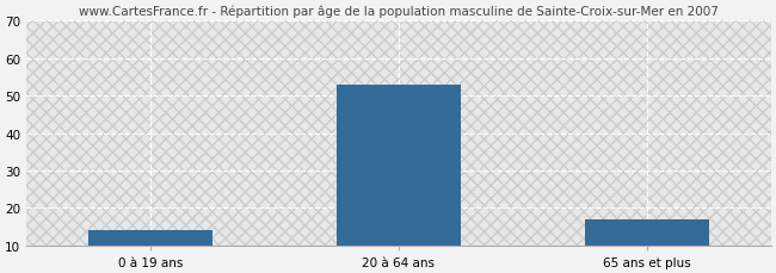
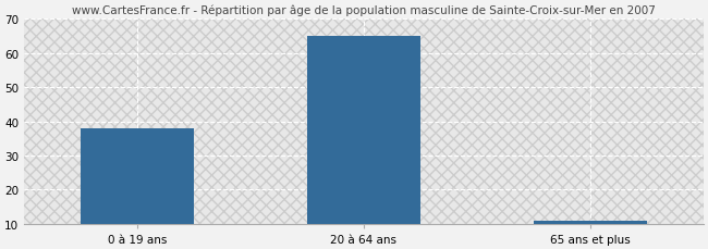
0 à 19 ans: 14 -> 38
20 à 64 ans: 53 -> 65
65 ans et plus: 17 -> 11
